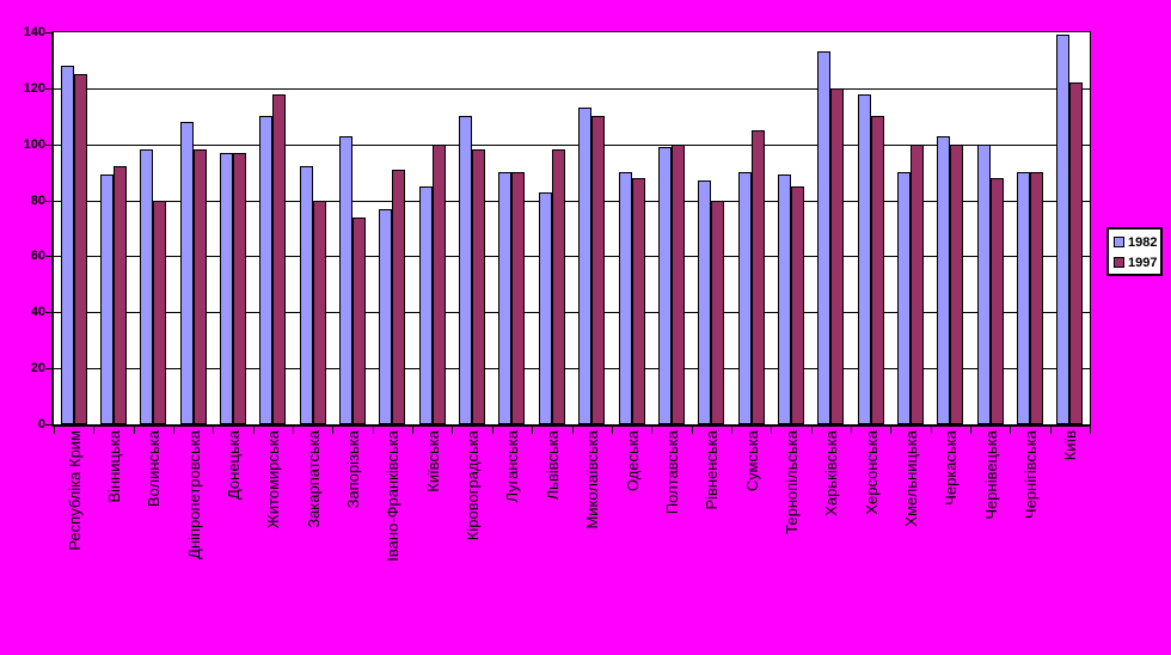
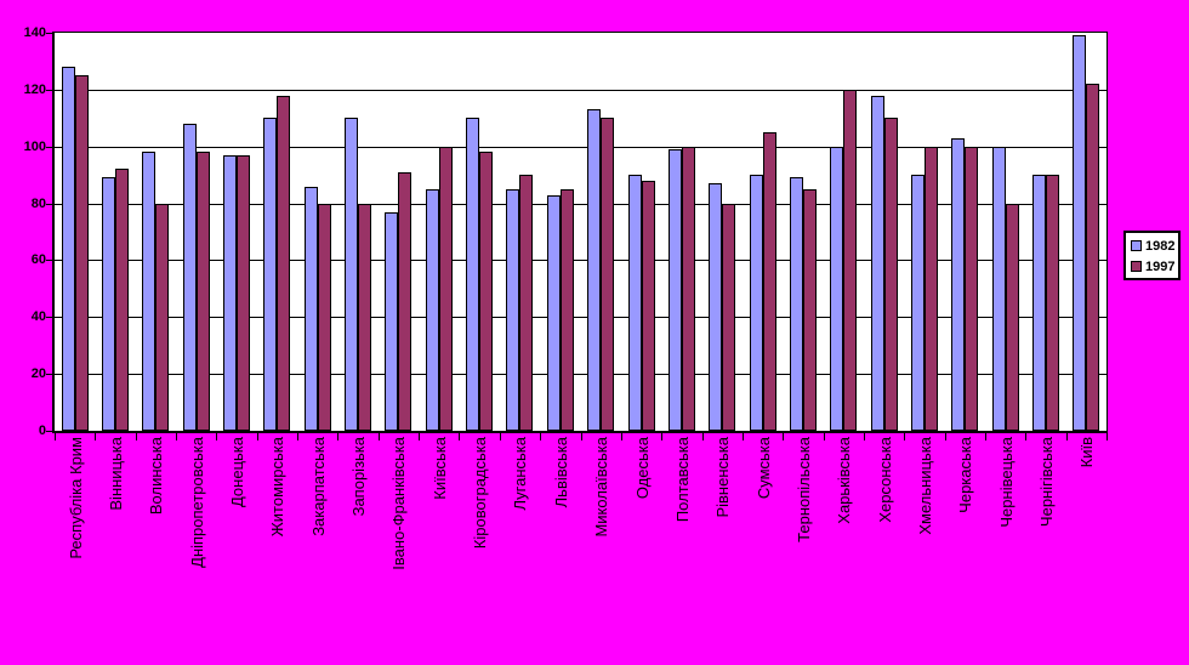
1982/Закарпатська: 92 -> 86
1982/Запорізька: 103 -> 110
1997/Запорізька: 74 -> 80
1982/Луганська: 90 -> 85
1997/Львівська: 98 -> 85
1982/Харьківська: 133 -> 100
1997/Чернівецька: 88 -> 80
